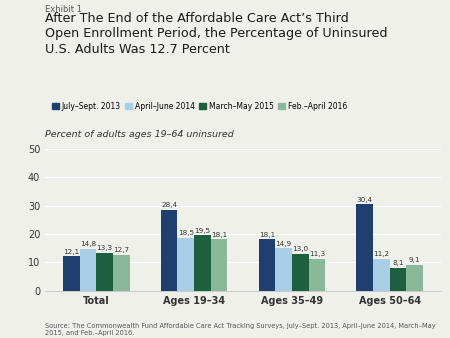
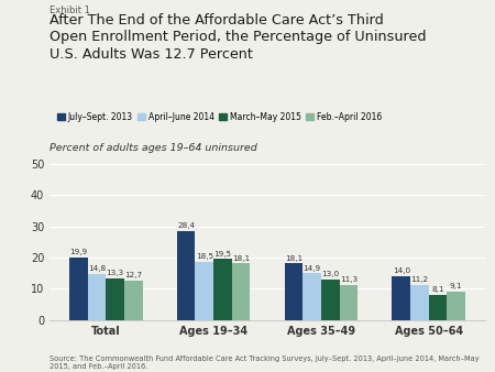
July–Sept. 2013/Total: 12,1 -> 19,9
July–Sept. 2013/Ages 50–64: 30,4 -> 14,0
